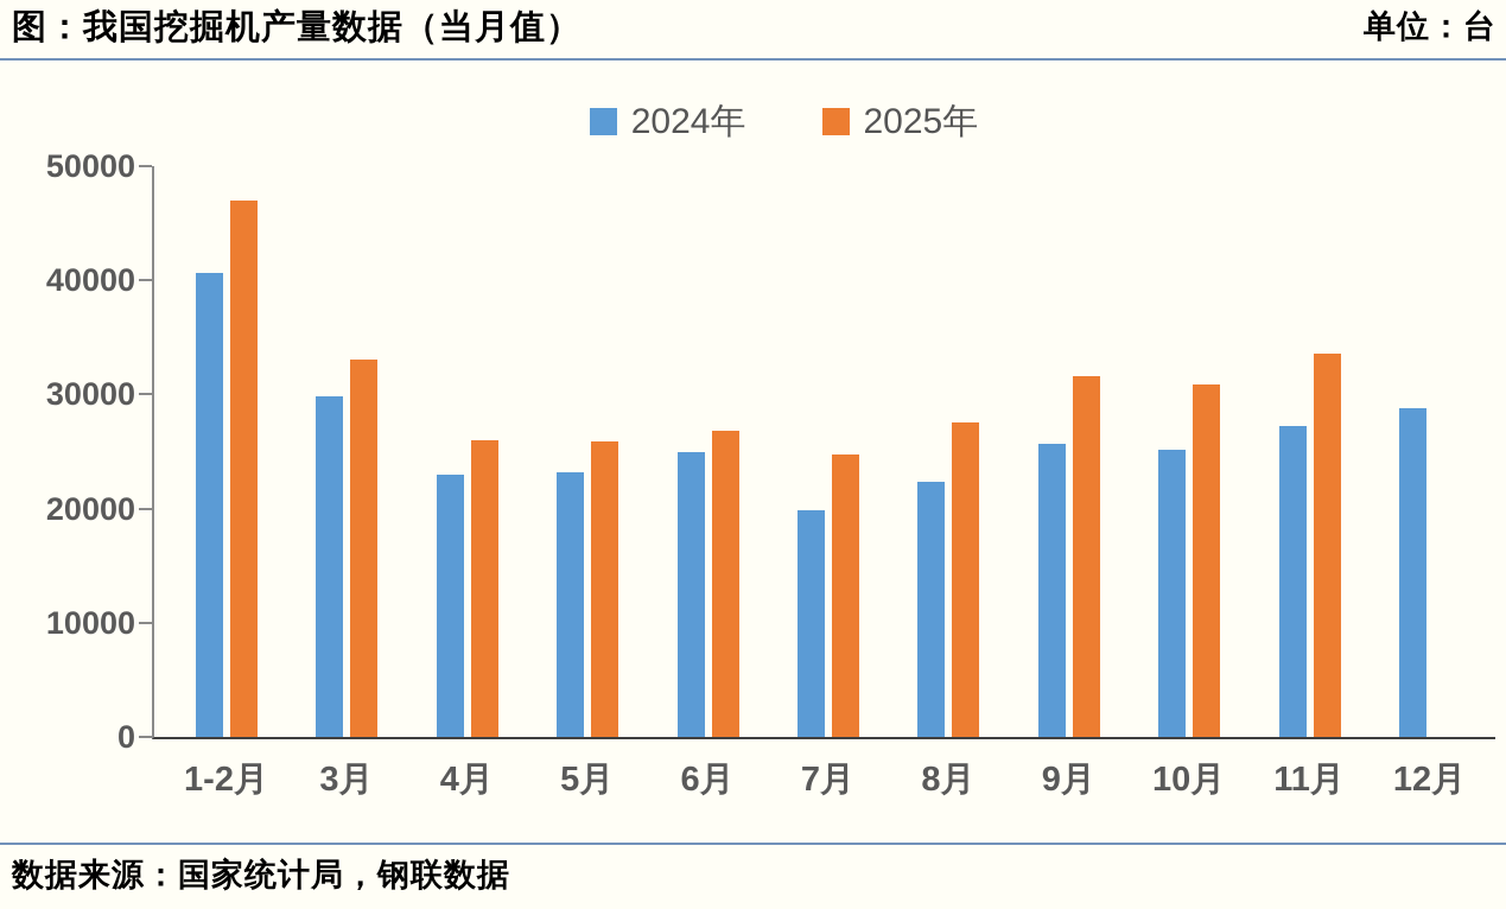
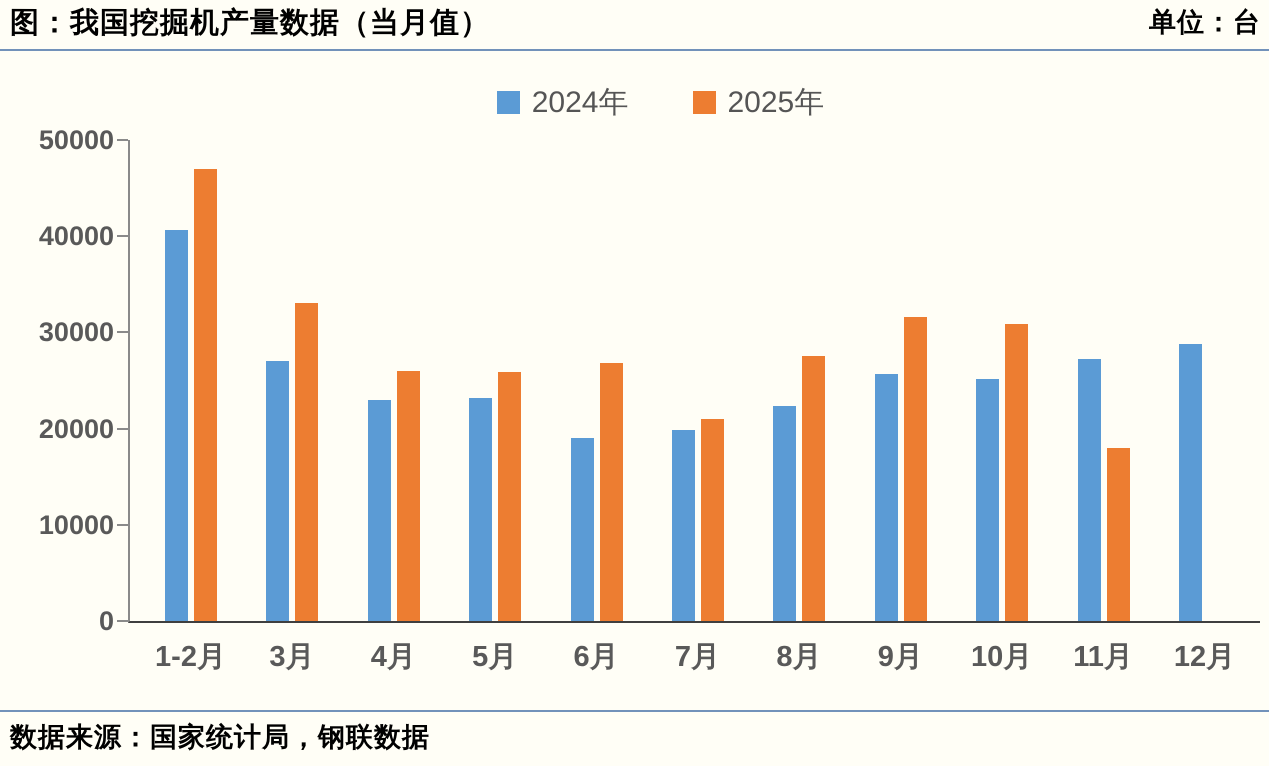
2024年/3月: 30000 -> 27000
2024年/6月: 25000 -> 19000
2025年/7月: 25000 -> 21000
2025年/11月: 34000 -> 18000
